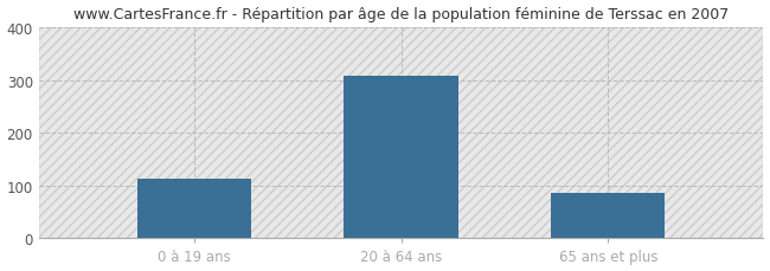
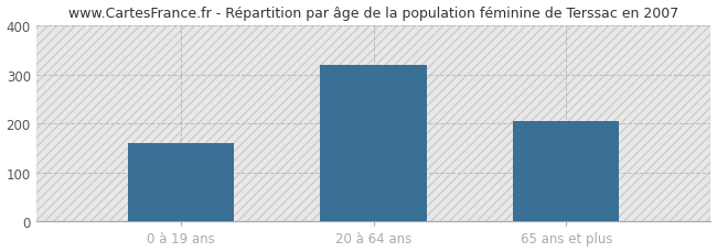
0 à 19 ans: 113 -> 160
20 à 64 ans: 308 -> 320
65 ans et plus: 87 -> 205
